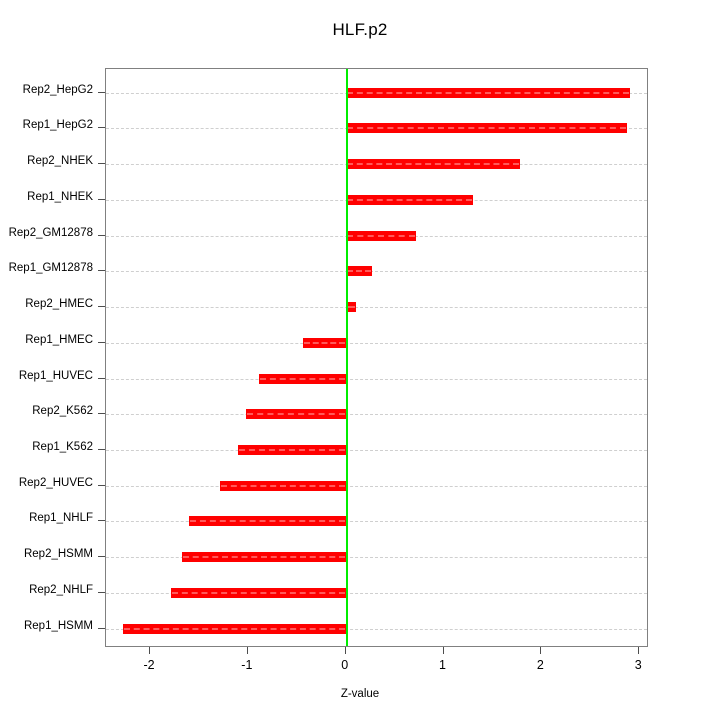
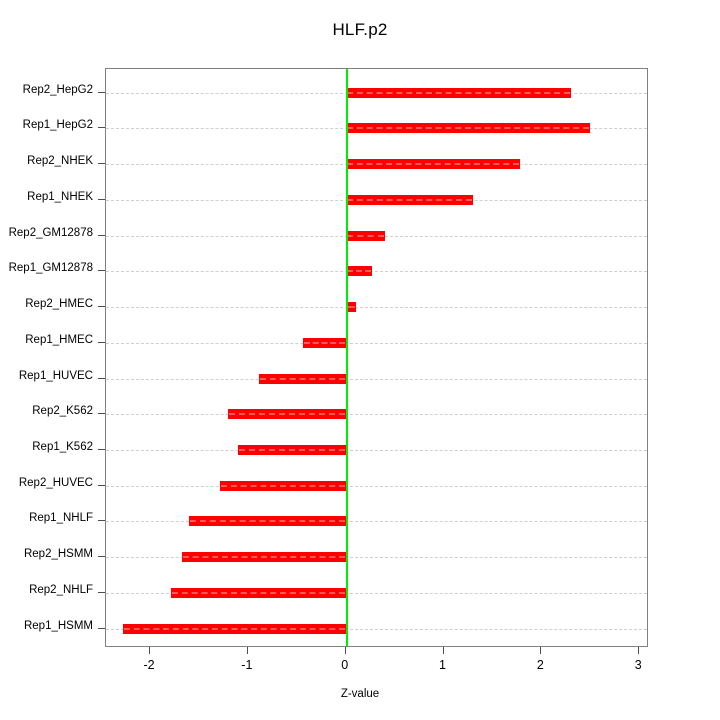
Rep2_HepG2: 2.9 -> 2.3
Rep1_HepG2: 2.9 -> 2.5
Rep2_GM12878: 0.7 -> 0.4
Rep2_K562: -1.0 -> -1.2
